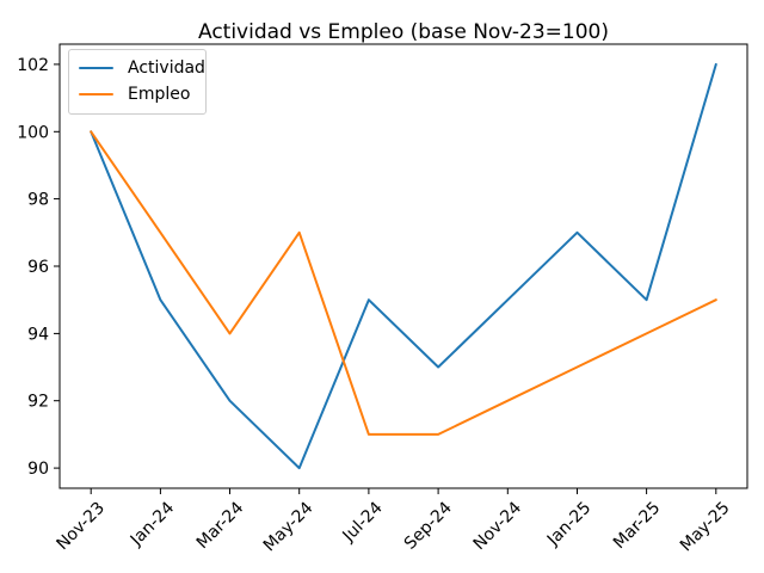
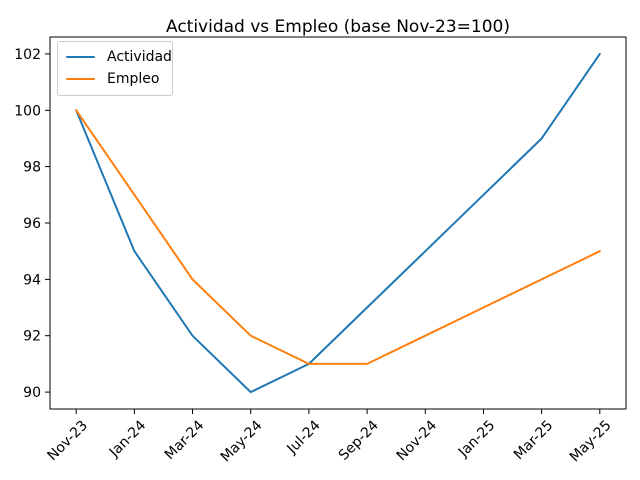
Empleo/May-24: 97 -> 92
Actividad/Jul-24: 95 -> 91
Actividad/Mar-25: 95 -> 99
